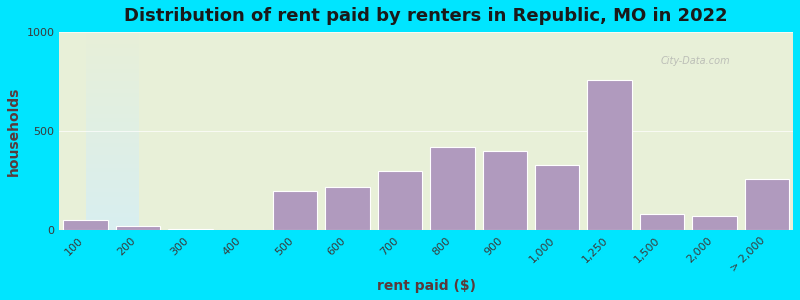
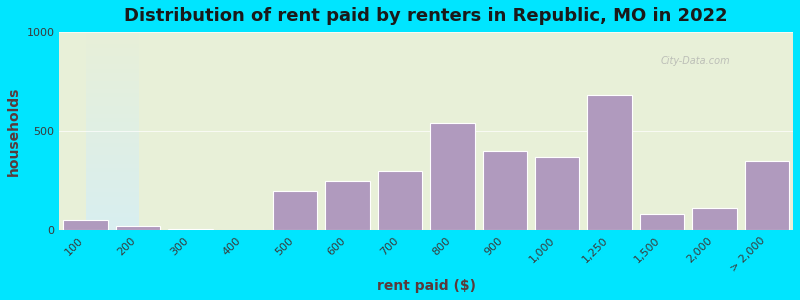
600: 220 -> 250
800: 420 -> 540
1,000: 330 -> 370
1,250: 760 -> 680
2,000: 70 -> 110
> 2,000: 260 -> 350
